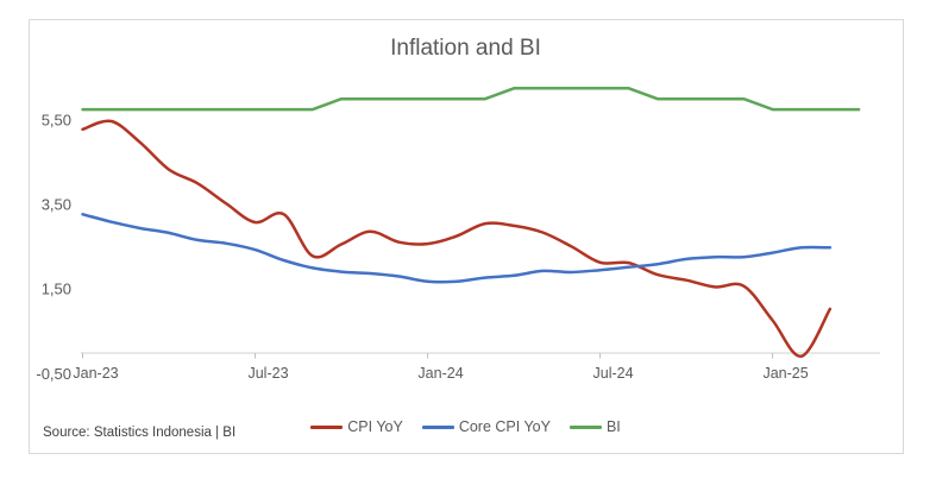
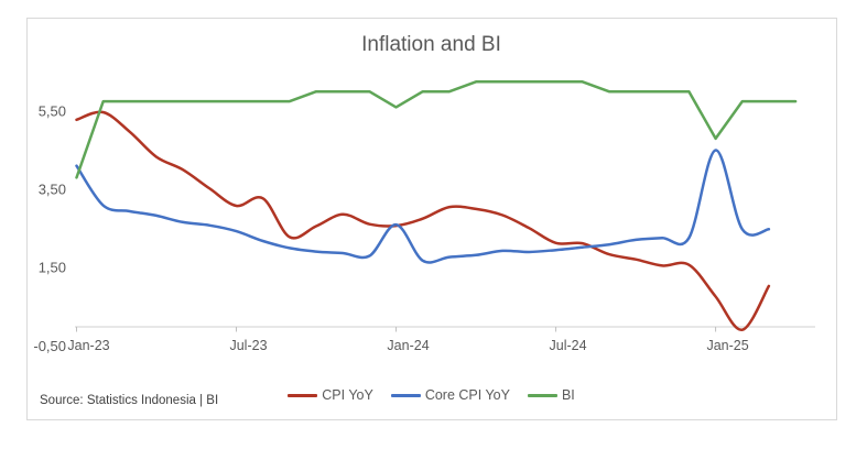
Core CPI YoY/Jan-23: 3,3 -> 4,1
BI/Jan-23: 5,8 -> 3,8
Core CPI YoY/Jan-24: 1,7 -> 2,6
BI/Jan-24: 6,0 -> 5,6
Core CPI YoY/Jan-25: 2,4 -> 4,5
BI/Jan-25: 5,8 -> 4,8
